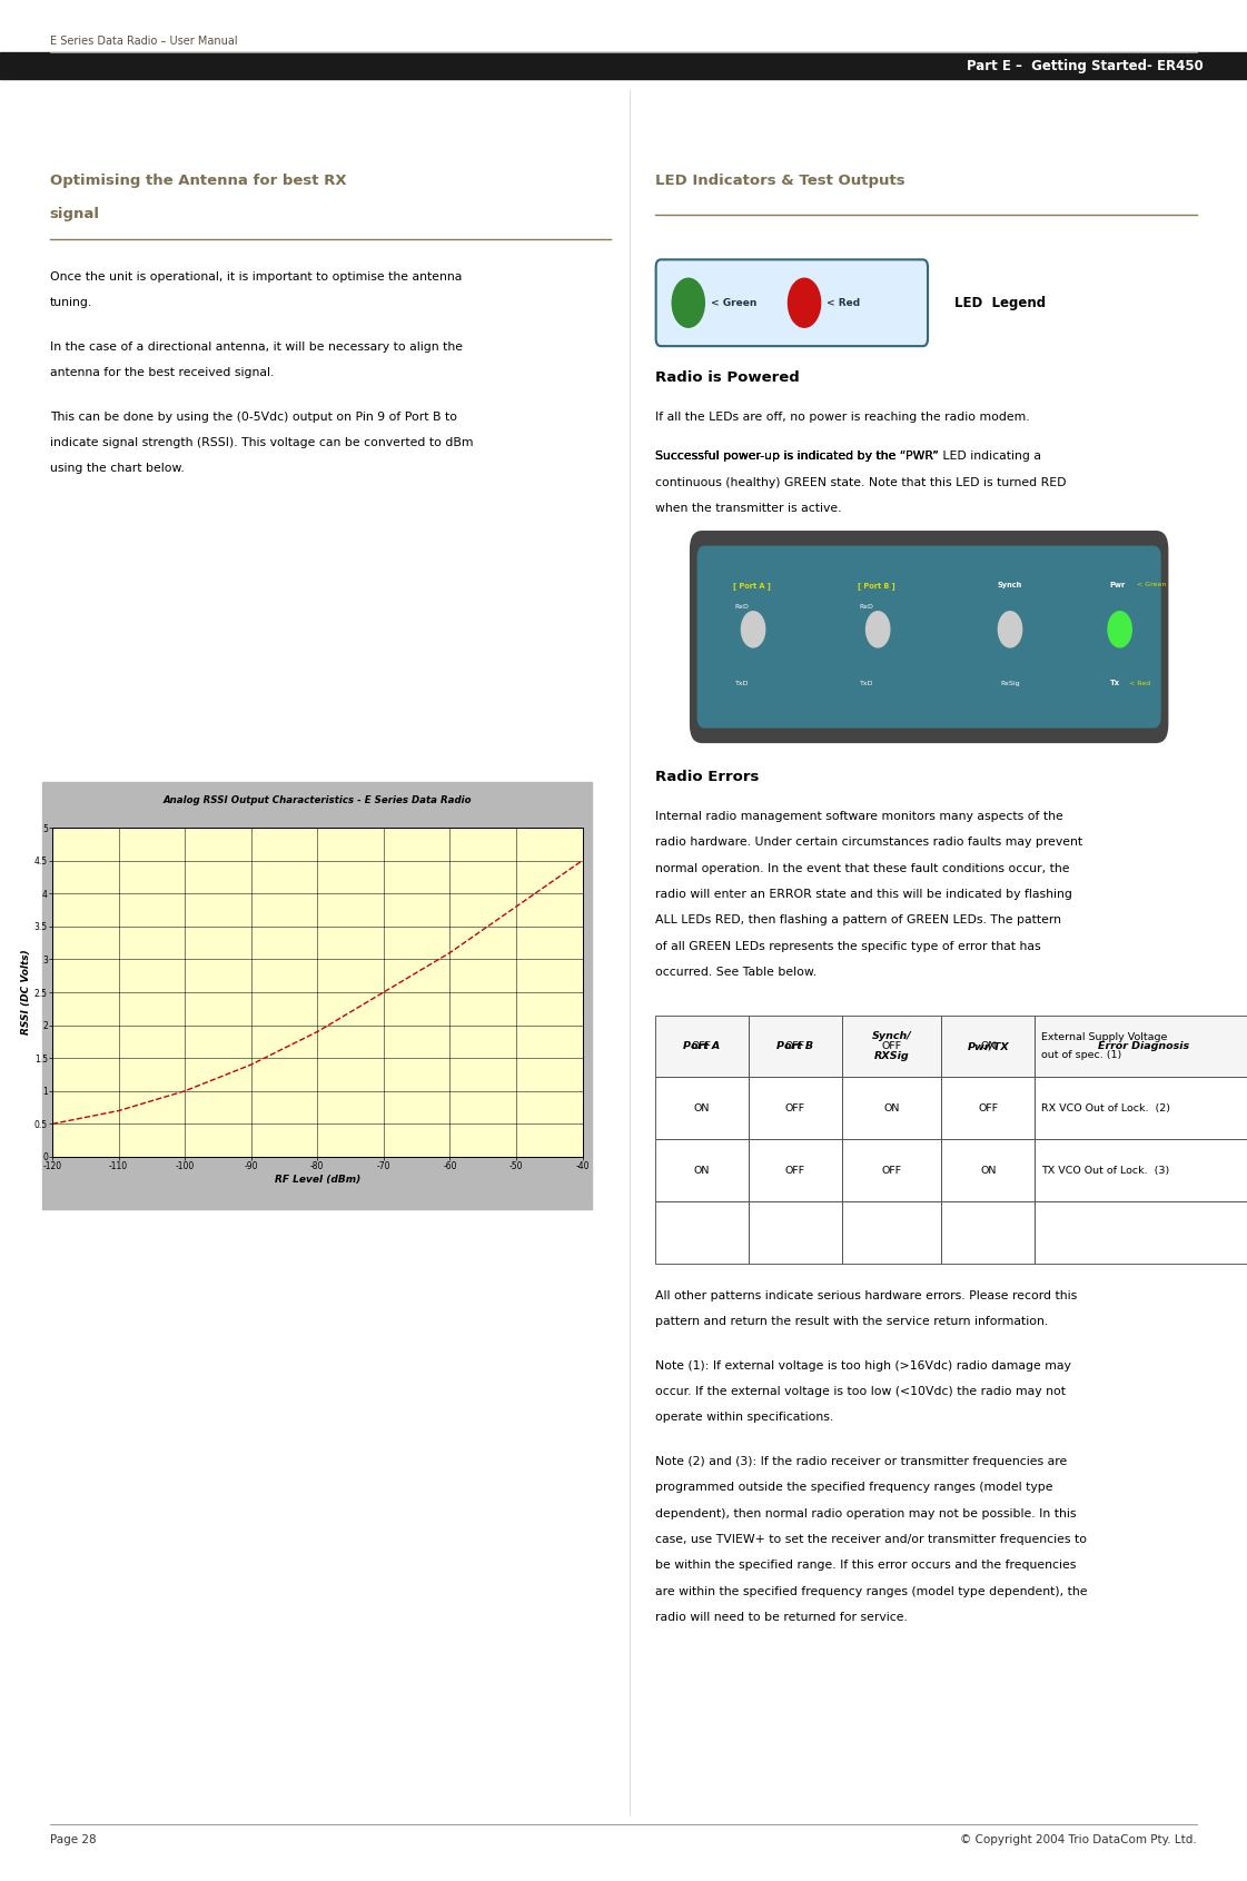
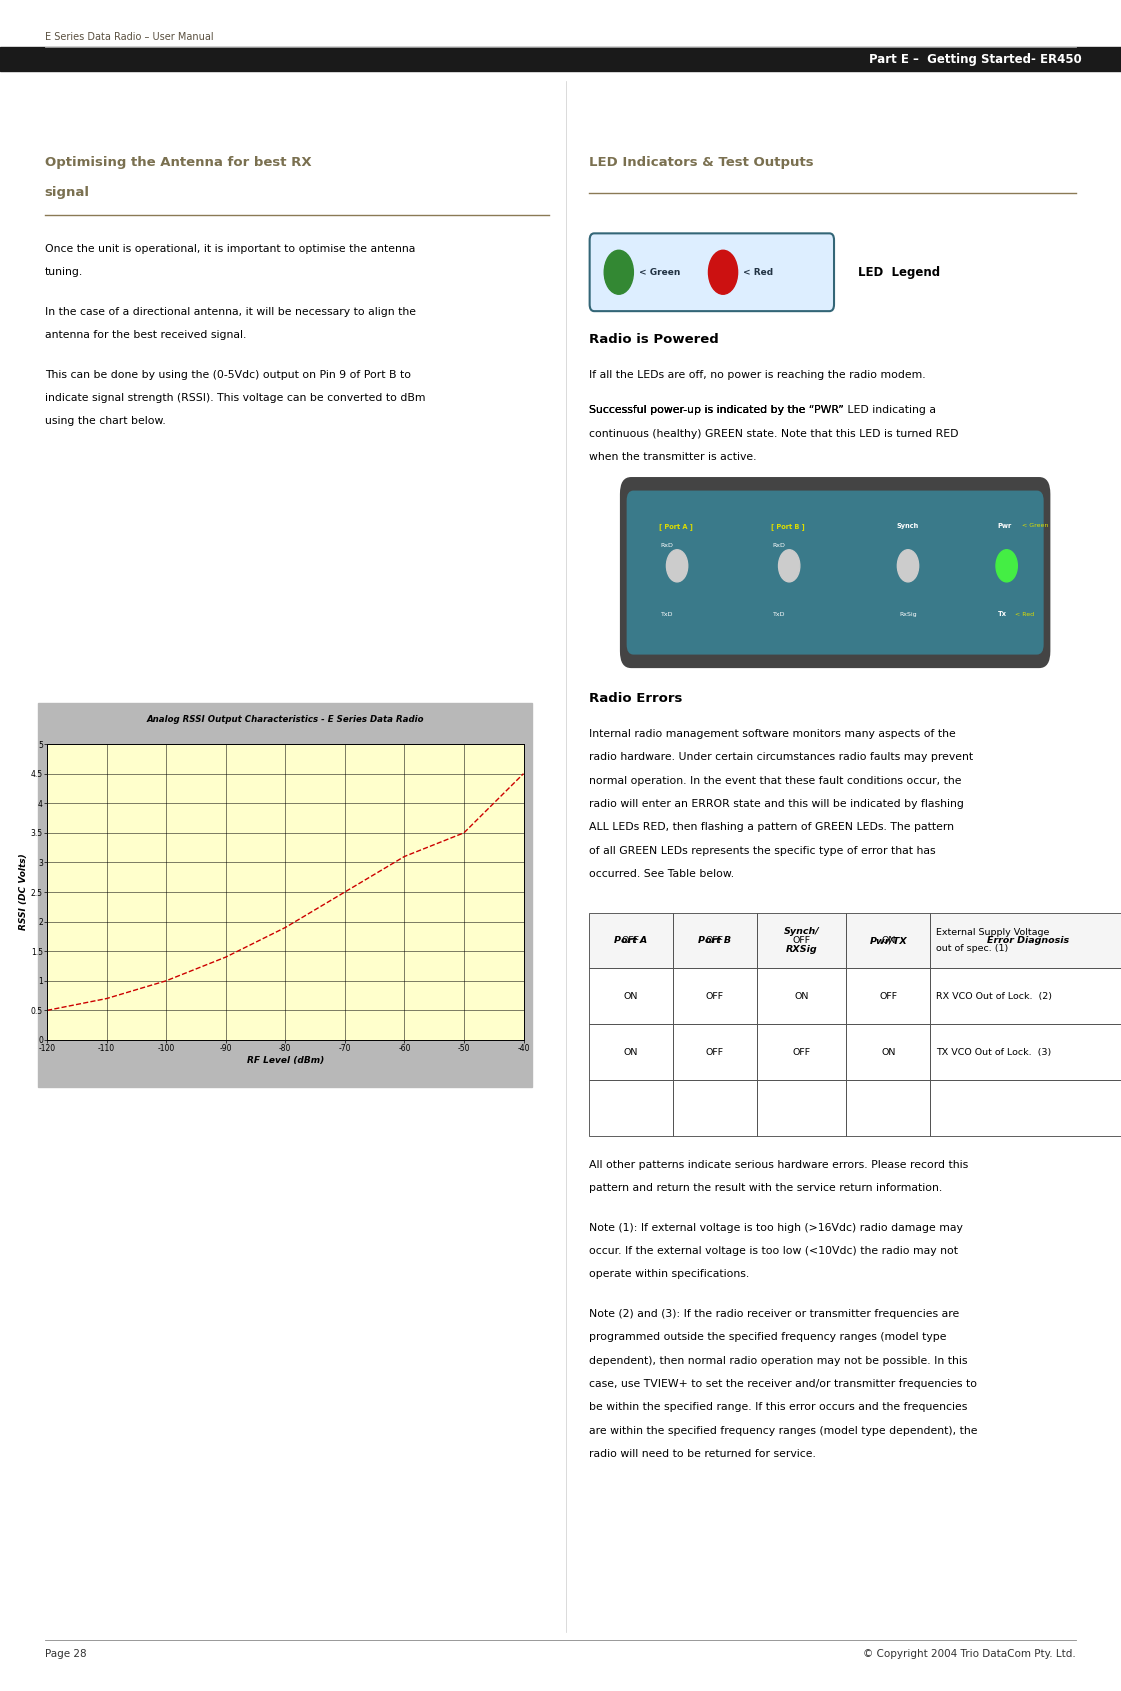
-50: 3.8 -> 3.5
